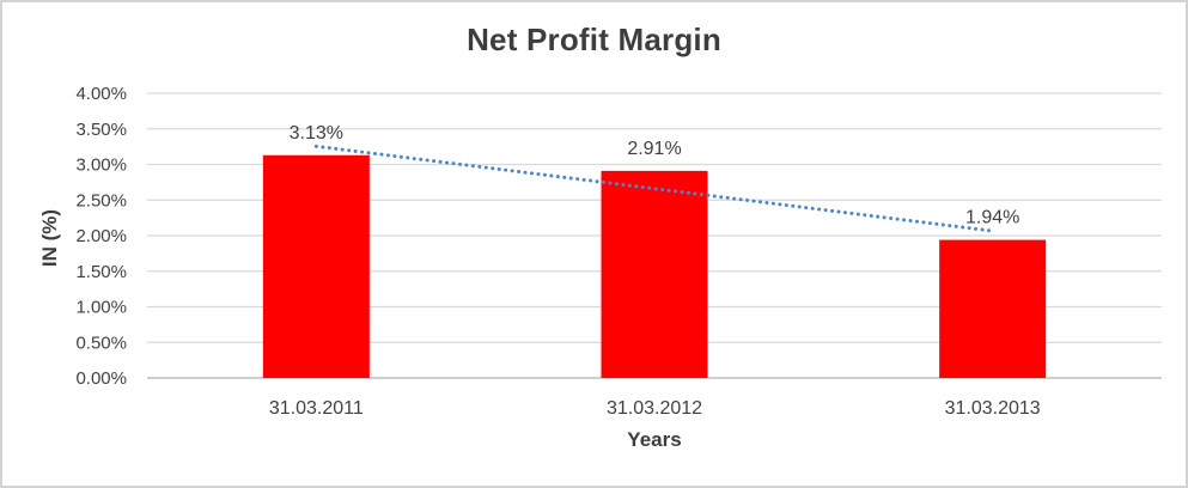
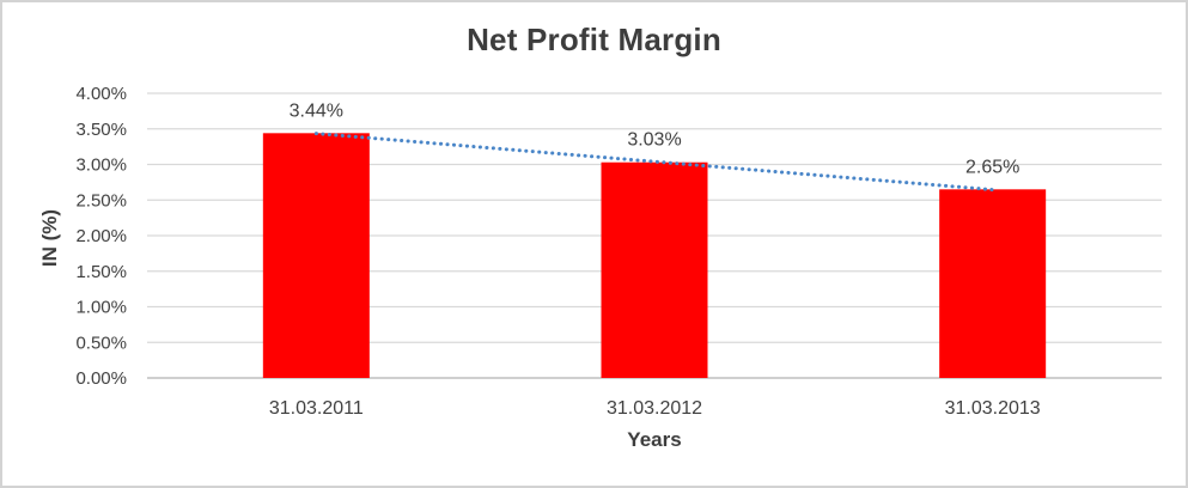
31.03.2011: 3.13% -> 3.44%
31.03.2012: 2.91% -> 3.03%
31.03.2013: 1.94% -> 2.65%
